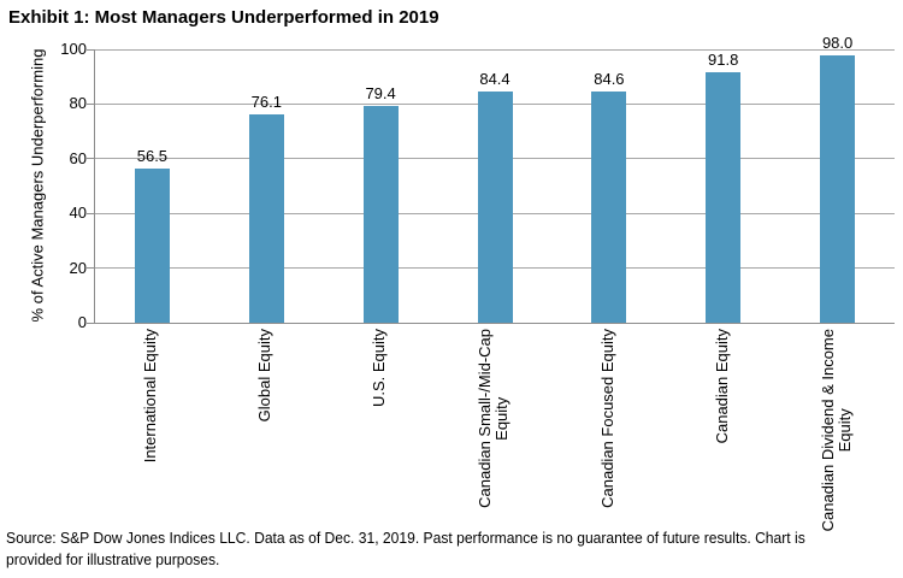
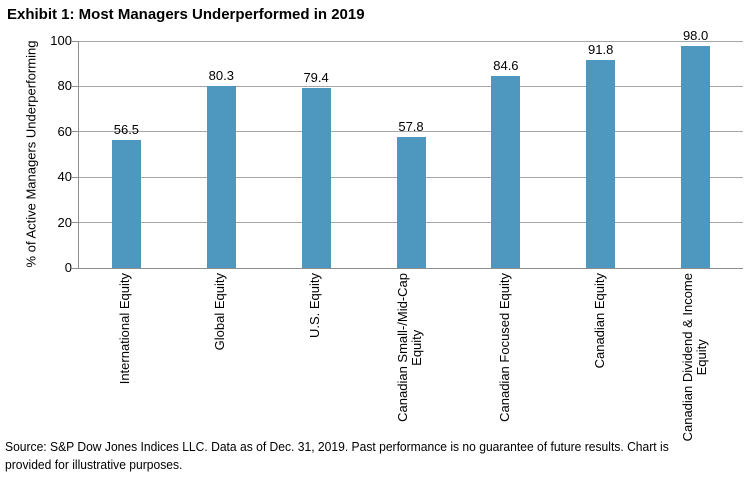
Global Equity: 76.1 -> 80.3
Canadian Small-/Mid-Cap Equity: 84.4 -> 57.8
